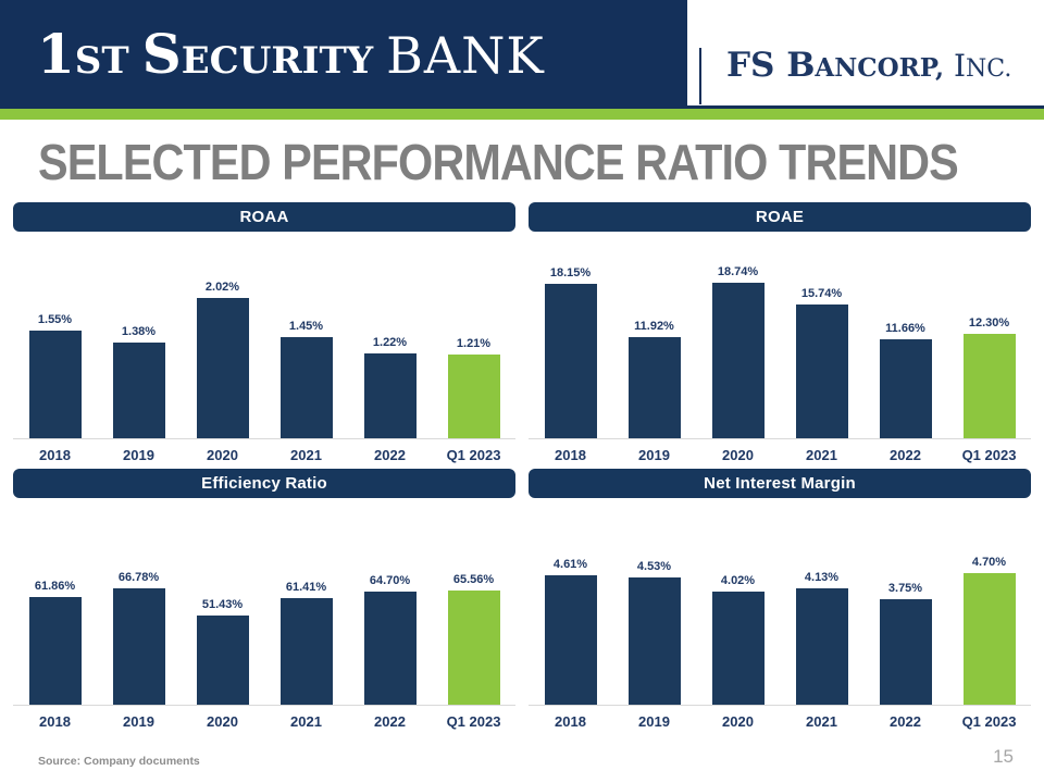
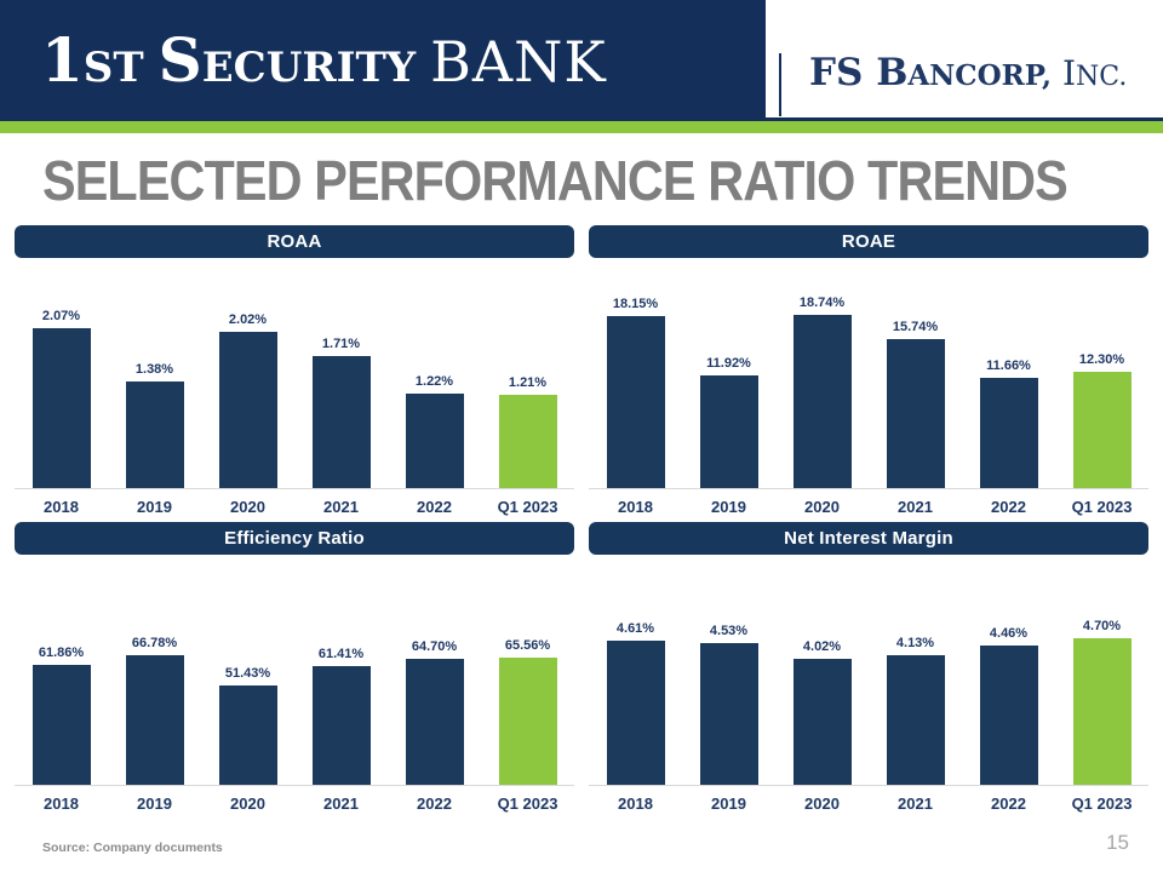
ROAA/2018: 1.55% -> 2.07%
ROAA/2021: 1.45% -> 1.71%
Net Interest Margin/2022: 3.75% -> 4.46%
